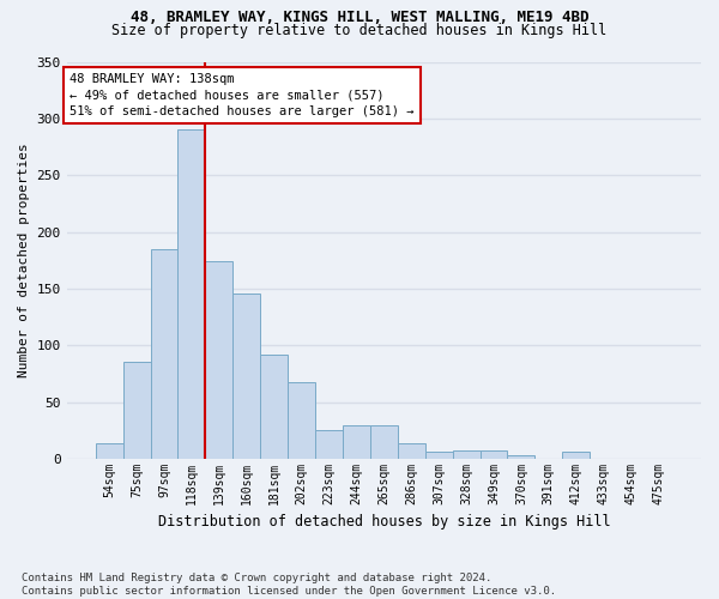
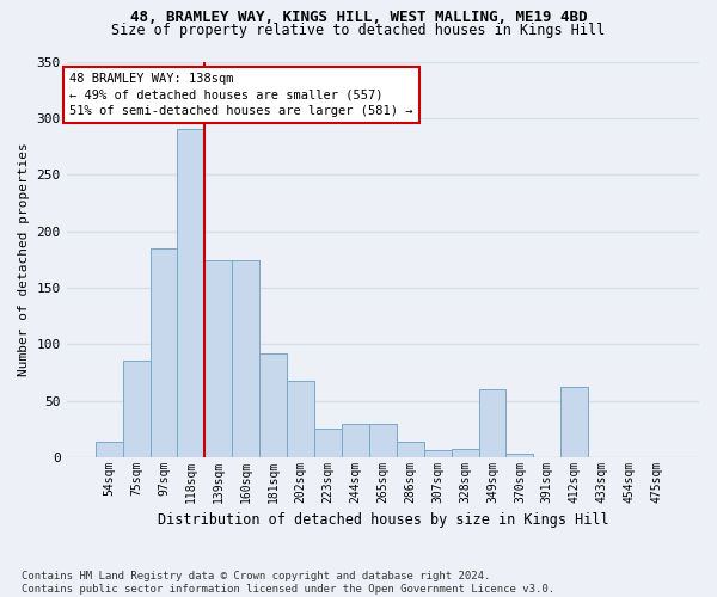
160sqm: 146 -> 174
349sqm: 8 -> 60
412sqm: 6 -> 62
